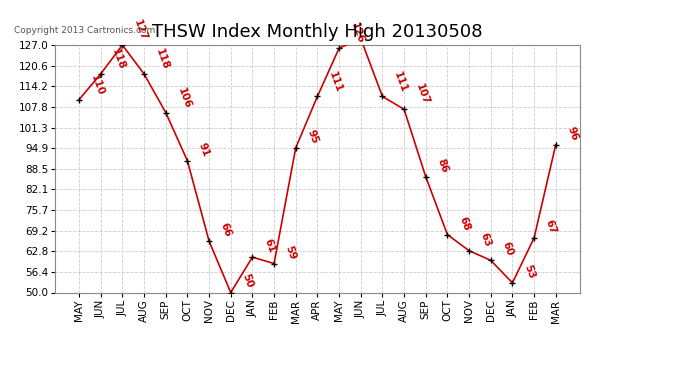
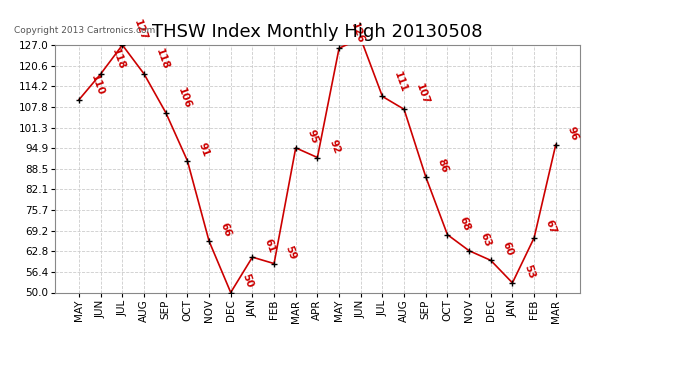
APR: 111 -> 92
